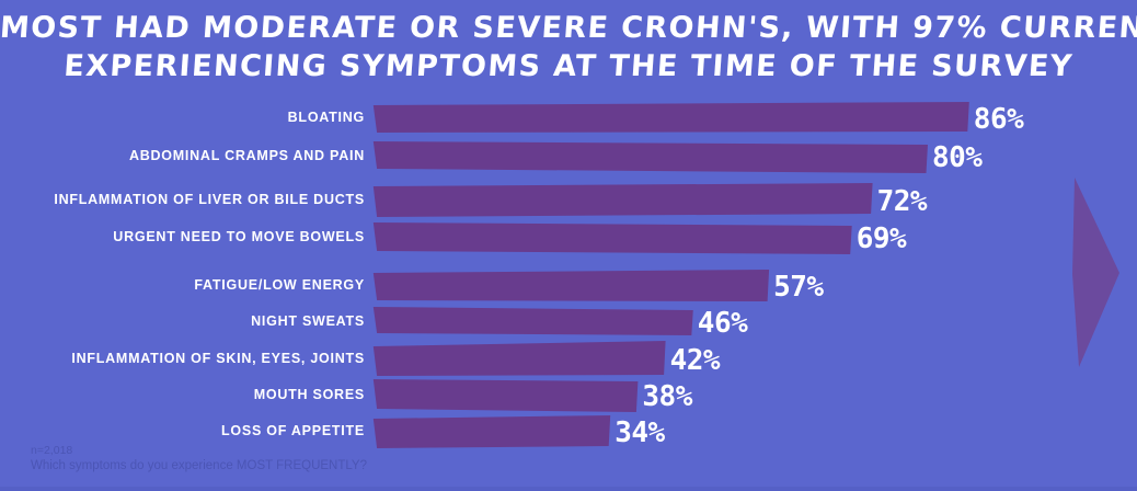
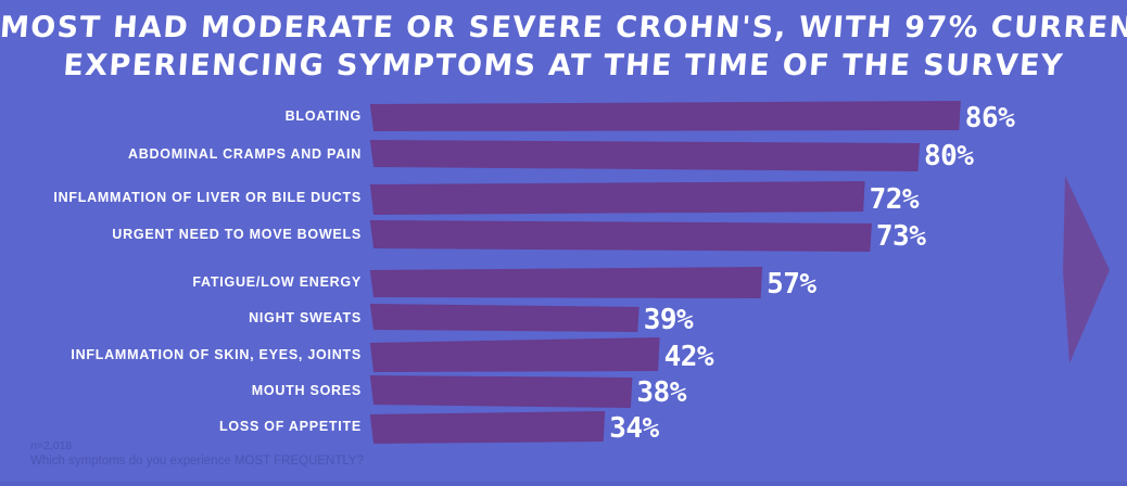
Urgent need to move bowels: 69% -> 73%
Night sweats: 46% -> 39%
